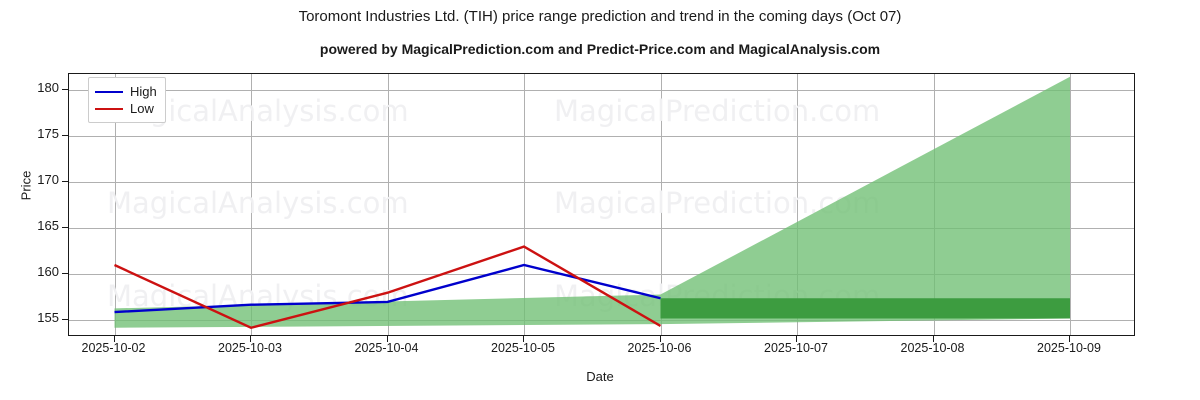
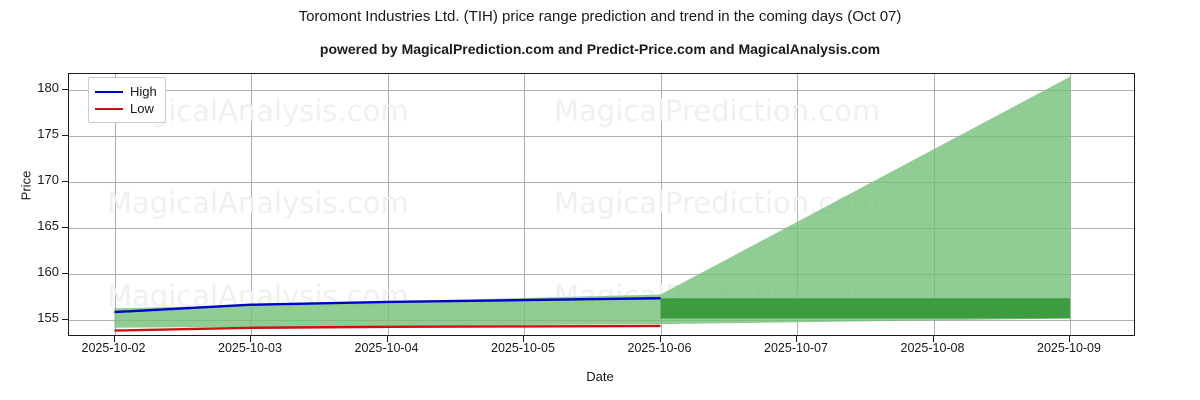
Low/2025-10-02: 161 -> 154
Low/2025-10-04: 158 -> 154
High/2025-10-05: 161 -> 157
Low/2025-10-05: 163 -> 154
